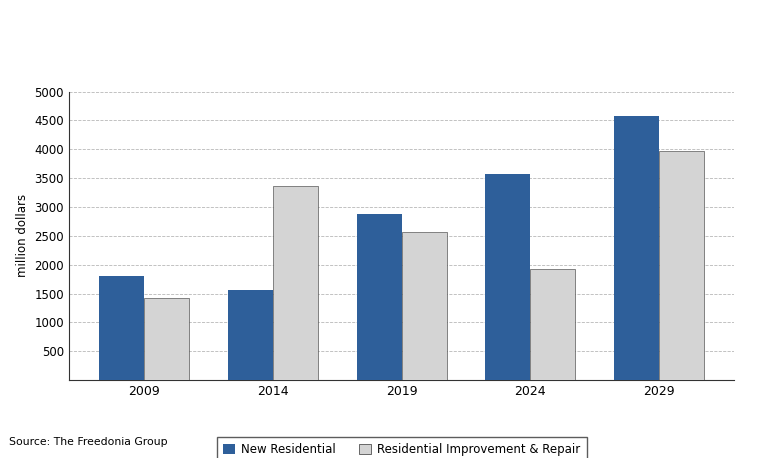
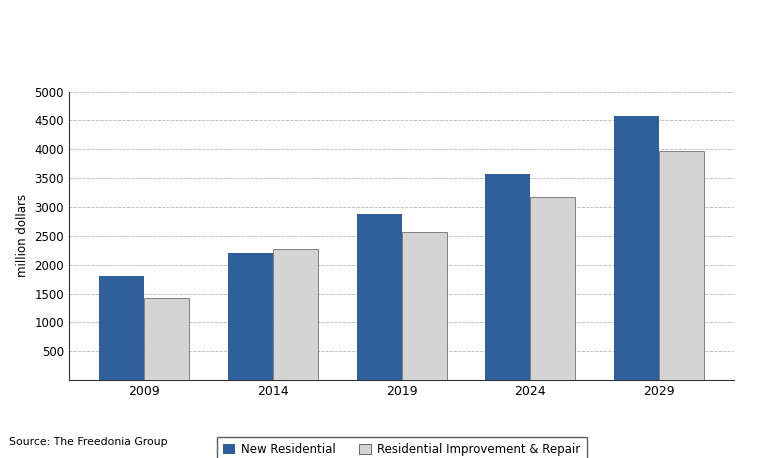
New Residential/2014: 1560 -> 2200
Residential Improvement & Repair/2014: 3360 -> 2280
Residential Improvement & Repair/2024: 1920 -> 3180
